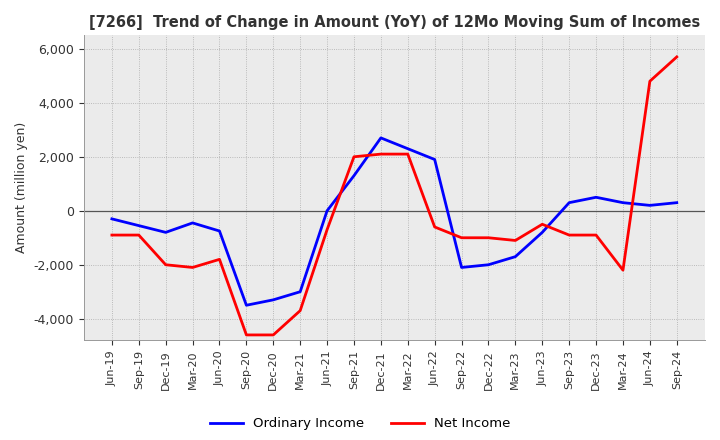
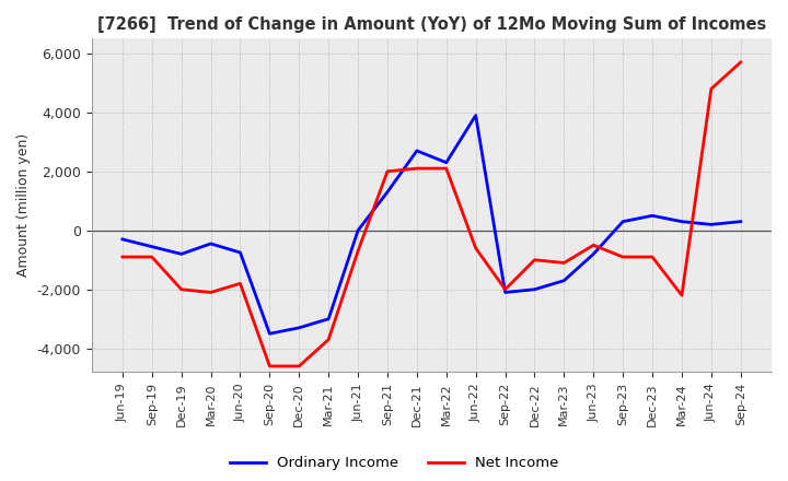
Ordinary Income/Jun-22: 1,900 -> 3,900
Net Income/Sep-22: -1,000 -> -2,000
